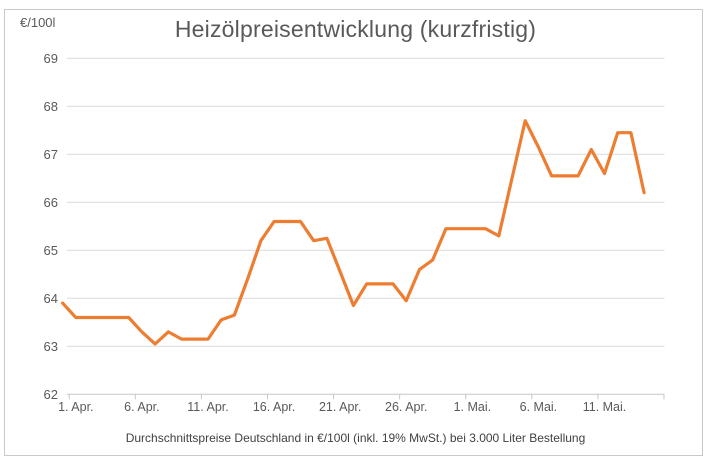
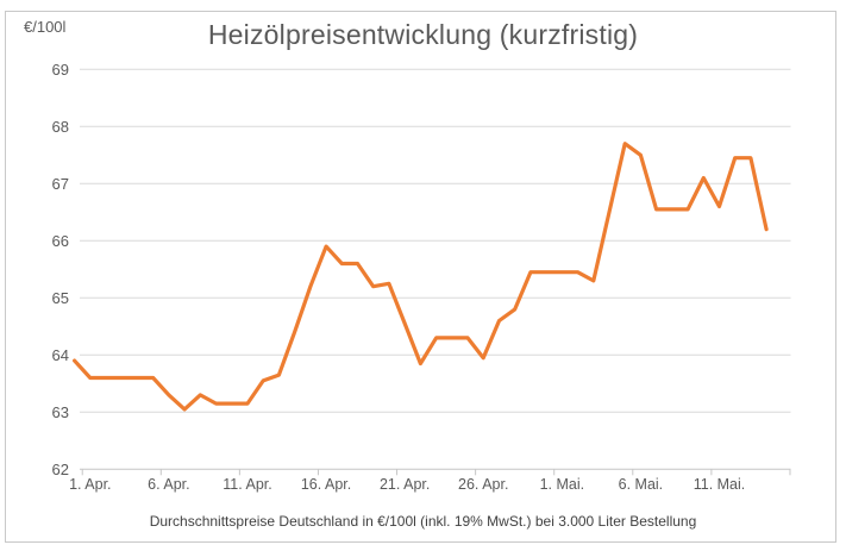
16. Apr.: 65.6 -> 65.9
6. Mai.: 67.2 -> 67.5
